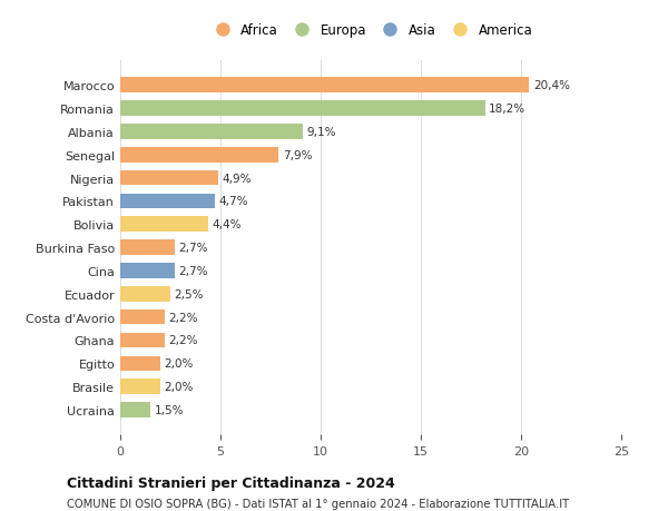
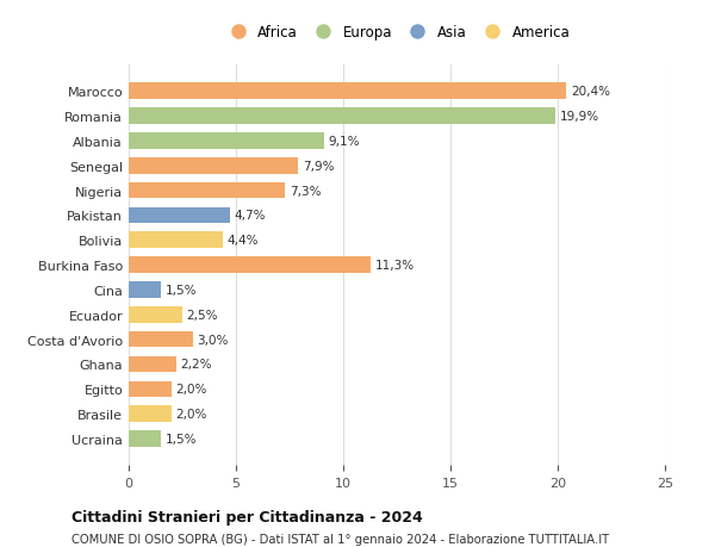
Romania: 18,2% -> 19,9%
Nigeria: 4,9% -> 7,3%
Burkina Faso: 2,7% -> 11,3%
Cina: 2,7% -> 1,5%
Costa d'Avorio: 2,2% -> 3,0%
